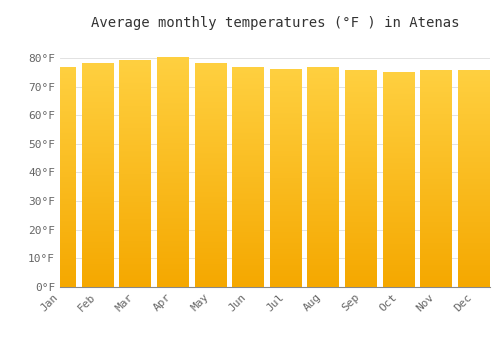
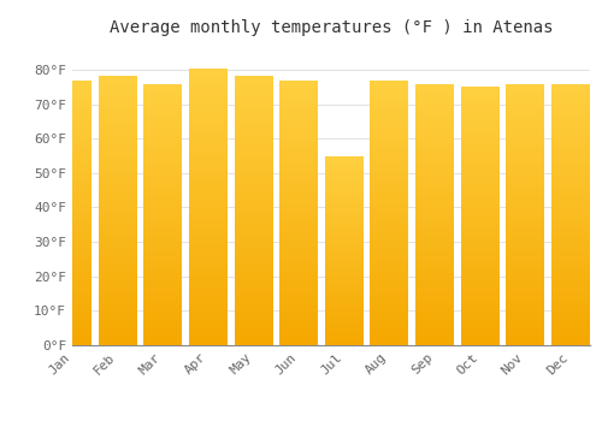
Mar: 79.0°F -> 75.5°F
Jul: 76.0°F -> 54.5°F
